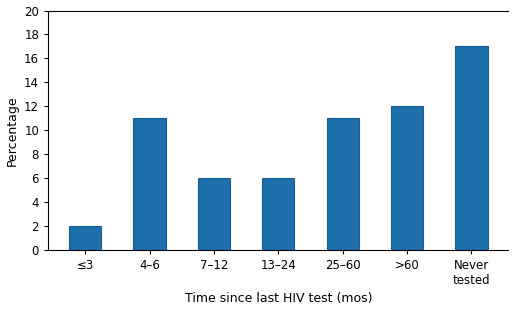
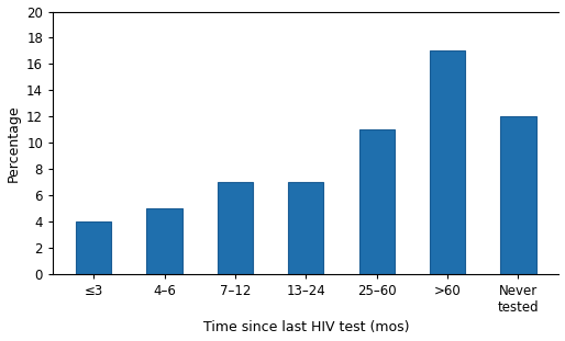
≤3: 2 -> 4
4–6: 11 -> 5
7–12: 6 -> 7
13–24: 6 -> 7
>60: 12 -> 17
Never tested: 17 -> 12
